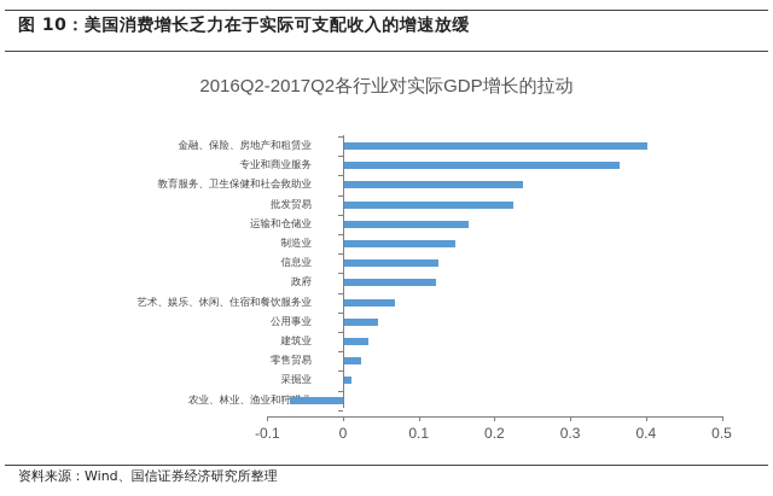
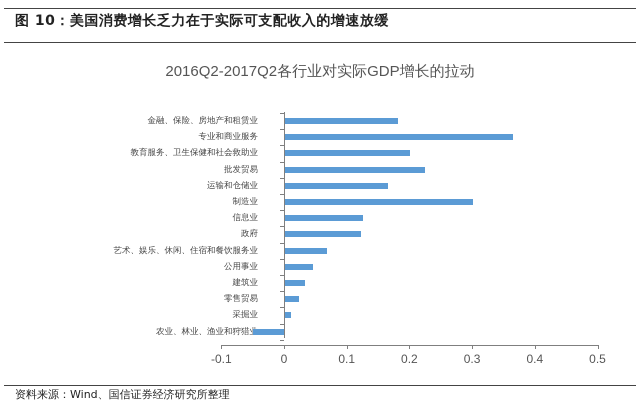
金融、保险、房地产和租赁业: 0.40 -> 0.18
教育服务、卫生保健和社会救助业: 0.24 -> 0.20
制造业: 0.15 -> 0.30
农业、林业、渔业和狩猎业: -0.07 -> -0.05
